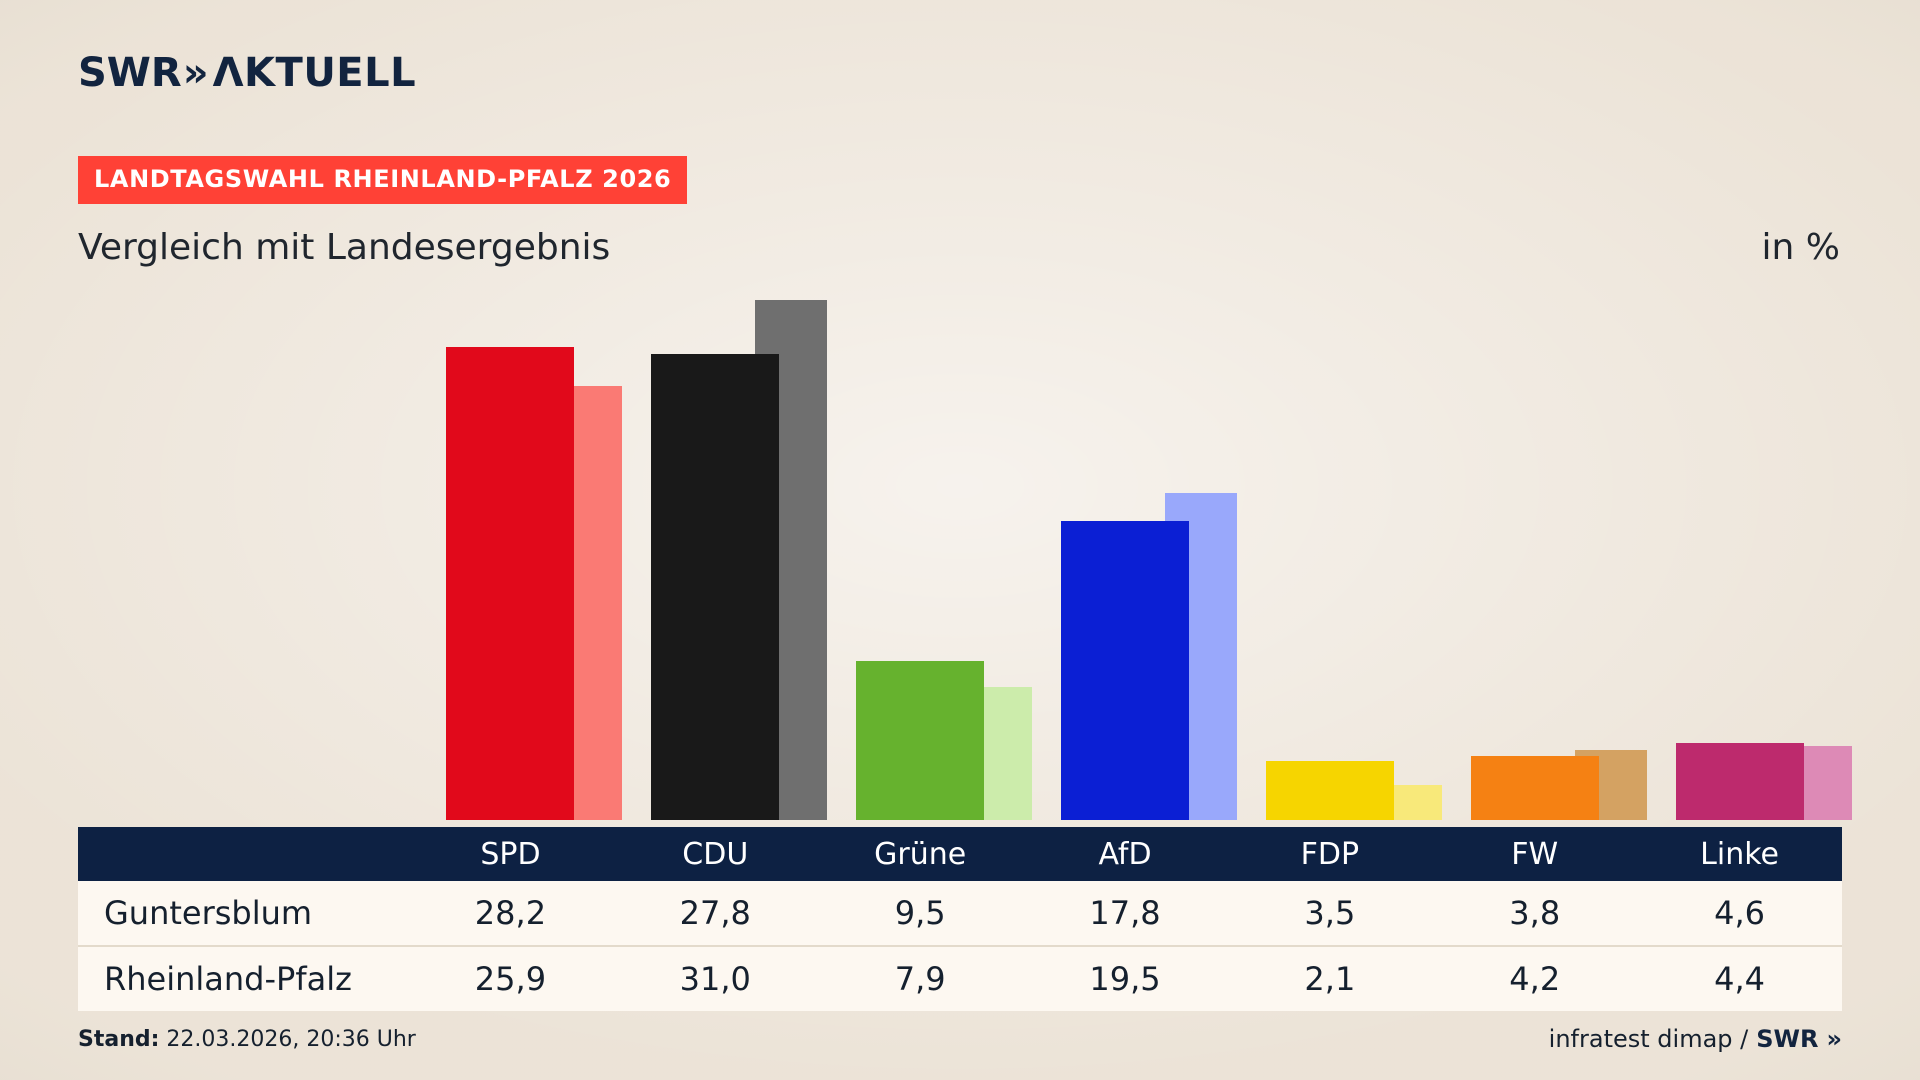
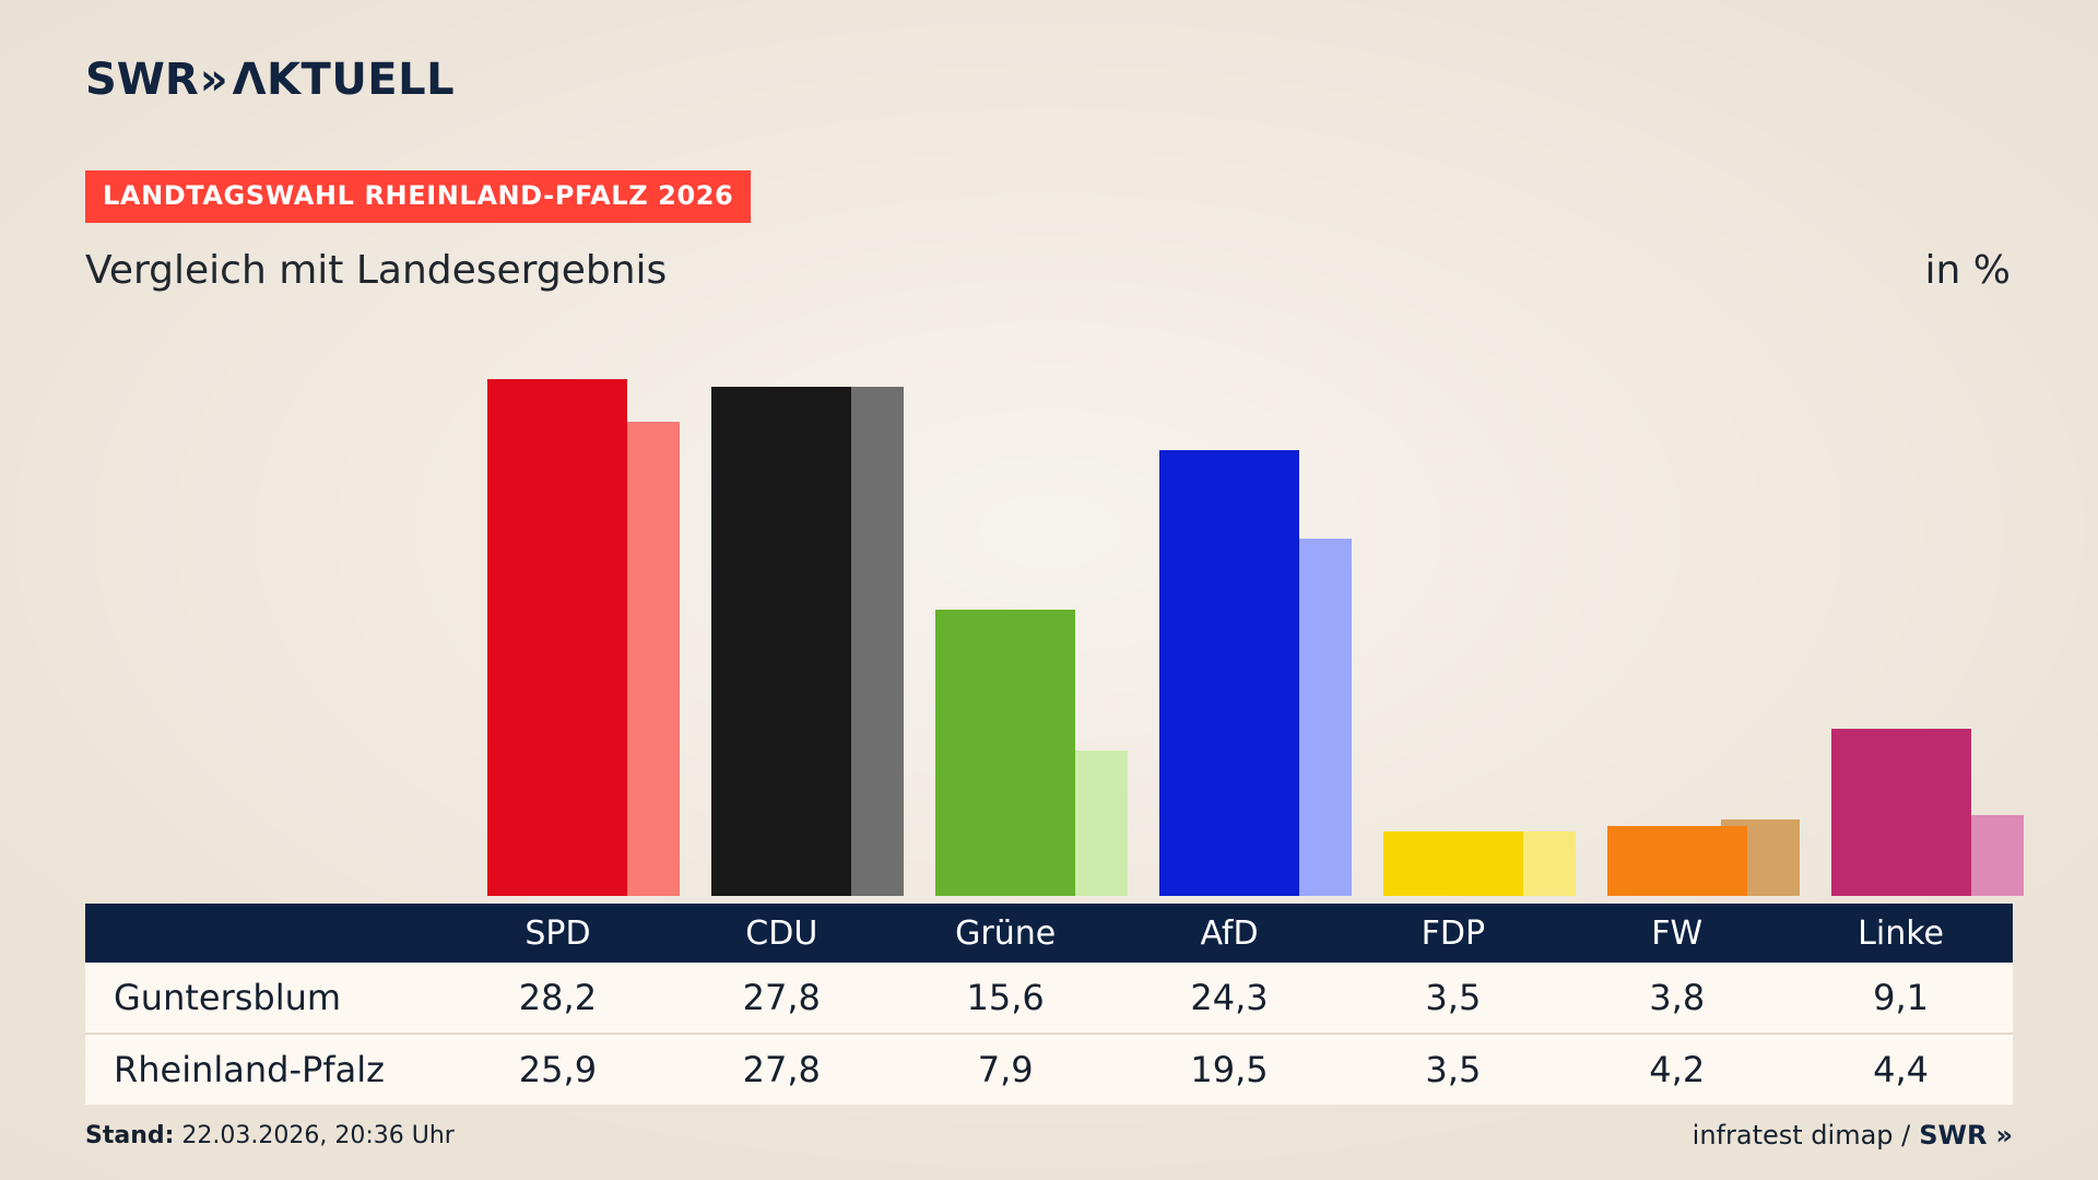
Rheinland-Pfalz/CDU: 31,0 -> 27,8
Guntersblum/Grüne: 9,5 -> 15,6
Guntersblum/AfD: 17,8 -> 24,3
Rheinland-Pfalz/FDP: 2,1 -> 3,5
Guntersblum/Linke: 4,6 -> 9,1
